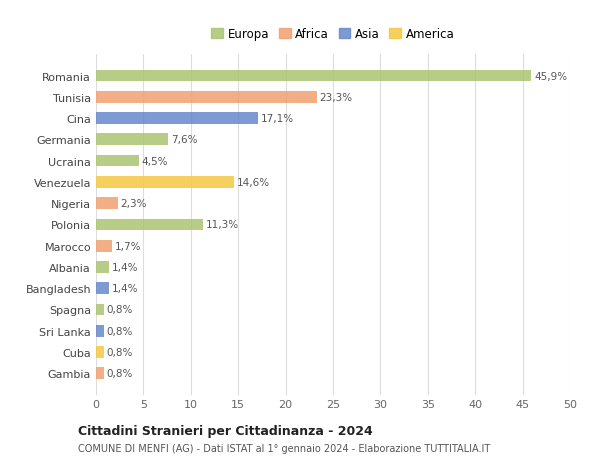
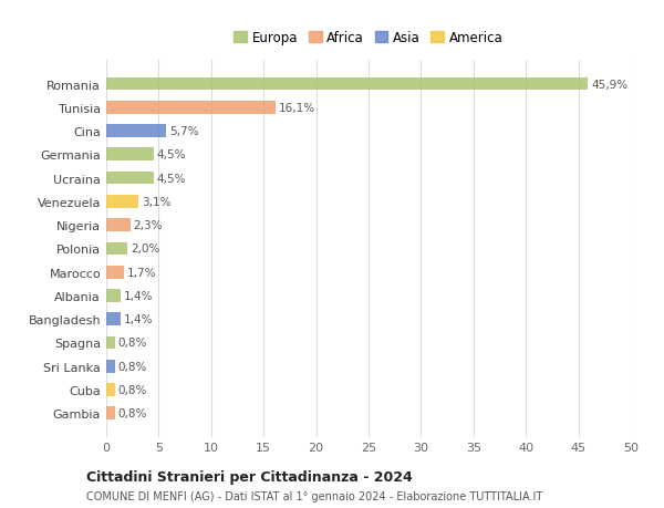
Tunisia: 23,3% -> 16,1%
Cina: 17,1% -> 5,7%
Germania: 7,6% -> 4,5%
Venezuela: 14,6% -> 3,1%
Polonia: 11,3% -> 2,0%
